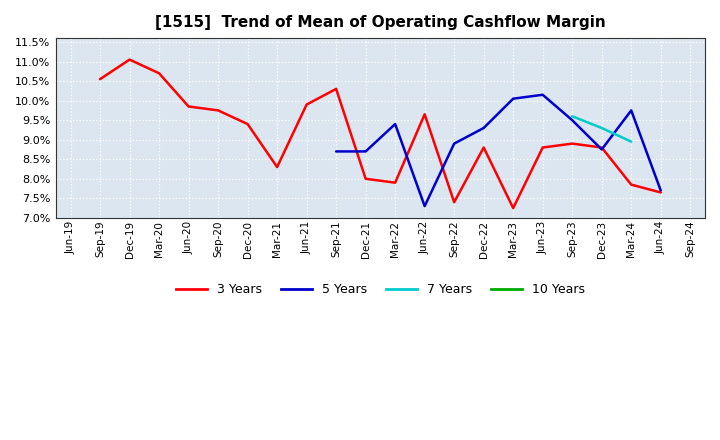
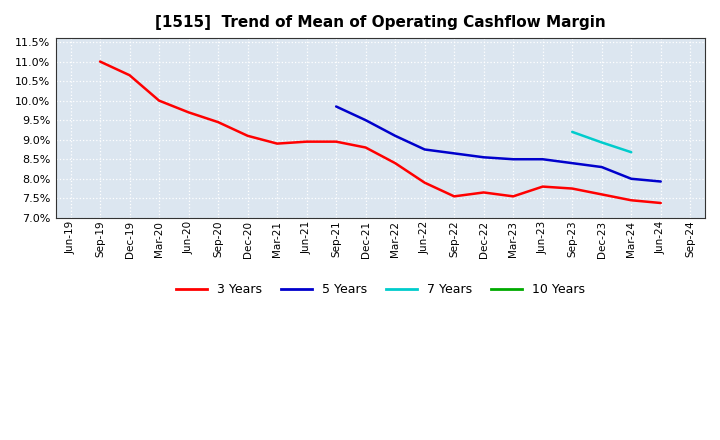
3 Years/Sep-19: 10.55% -> 11.00%
3 Years/Dec-19: 11.05% -> 10.65%
3 Years/Mar-20: 10.70% -> 10.00%
3 Years/Jun-20: 9.85% -> 9.70%
3 Years/Sep-20: 9.75% -> 9.45%
3 Years/Dec-20: 9.40% -> 9.10%
3 Years/Mar-21: 8.30% -> 8.90%
3 Years/Jun-21: 9.90% -> 8.95%
3 Years/Sep-21: 10.30% -> 8.95%
5 Years/Sep-21: 8.70% -> 9.85%
3 Years/Dec-21: 8.00% -> 8.80%
5 Years/Dec-21: 8.70% -> 9.50%
3 Years/Mar-22: 7.90% -> 8.40%
5 Years/Mar-22: 9.40% -> 9.10%
3 Years/Jun-22: 9.65% -> 7.90%
5 Years/Jun-22: 7.30% -> 8.75%
3 Years/Sep-22: 7.40% -> 7.55%
5 Years/Sep-22: 8.90% -> 8.65%
3 Years/Dec-22: 8.80% -> 7.65%
5 Years/Dec-22: 9.30% -> 8.55%
3 Years/Mar-23: 7.25% -> 7.55%
5 Years/Mar-23: 10.05% -> 8.50%
3 Years/Jun-23: 8.80% -> 7.80%
5 Years/Jun-23: 10.15% -> 8.50%
3 Years/Sep-23: 8.90% -> 7.75%
5 Years/Sep-23: 9.50% -> 8.40%
7 Years/Sep-23: 9.60% -> 9.20%
3 Years/Dec-23: 8.80% -> 7.60%
5 Years/Dec-23: 8.75% -> 8.30%
7 Years/Dec-23: 9.30% -> 8.93%
3 Years/Mar-24: 7.85% -> 7.45%
5 Years/Mar-24: 9.75% -> 8.00%
7 Years/Mar-24: 8.95% -> 8.68%
3 Years/Jun-24: 7.65% -> 7.38%
5 Years/Jun-24: 7.70% -> 7.93%
